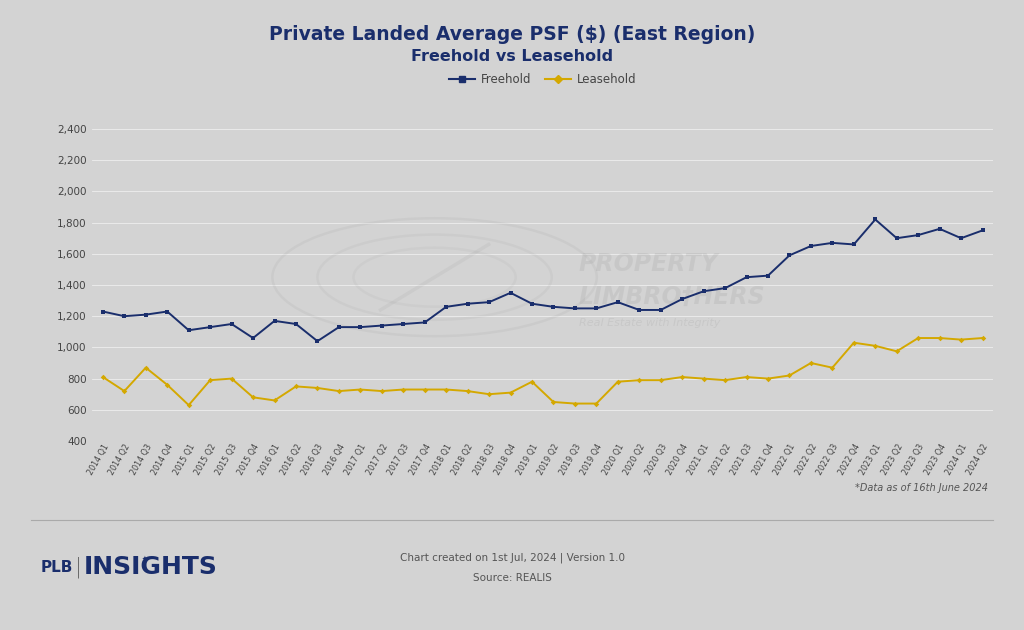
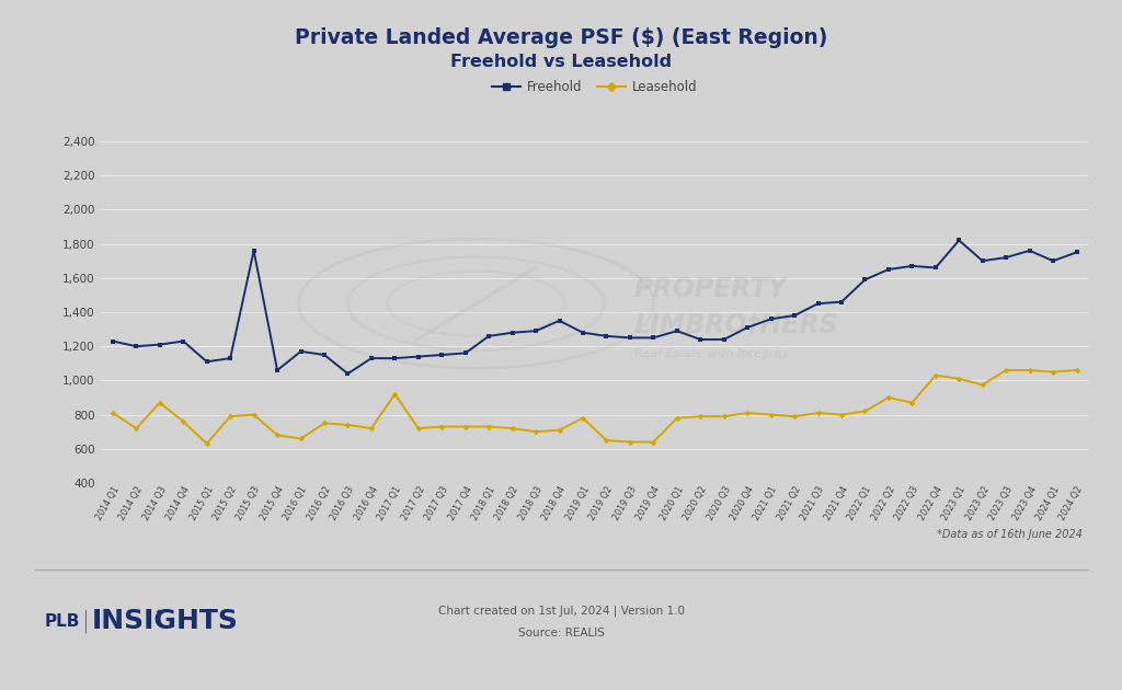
Freehold/2015 Q3: 1,150 -> 1,760
Leasehold/2017 Q1: 730 -> 920
